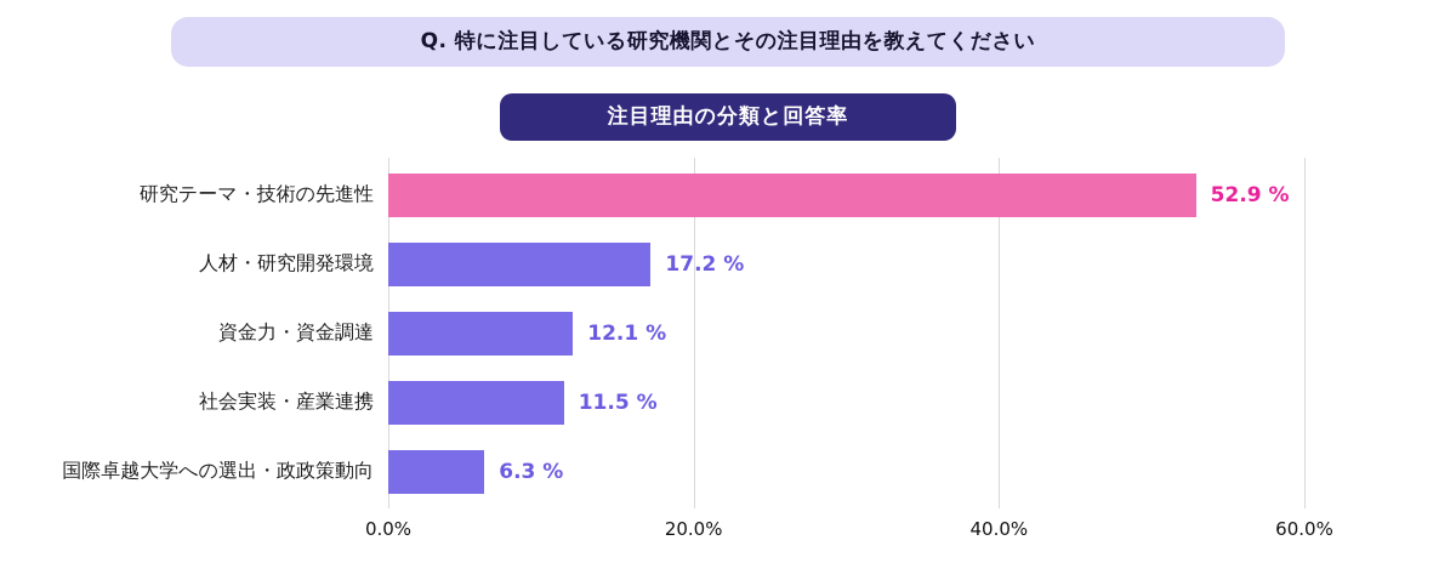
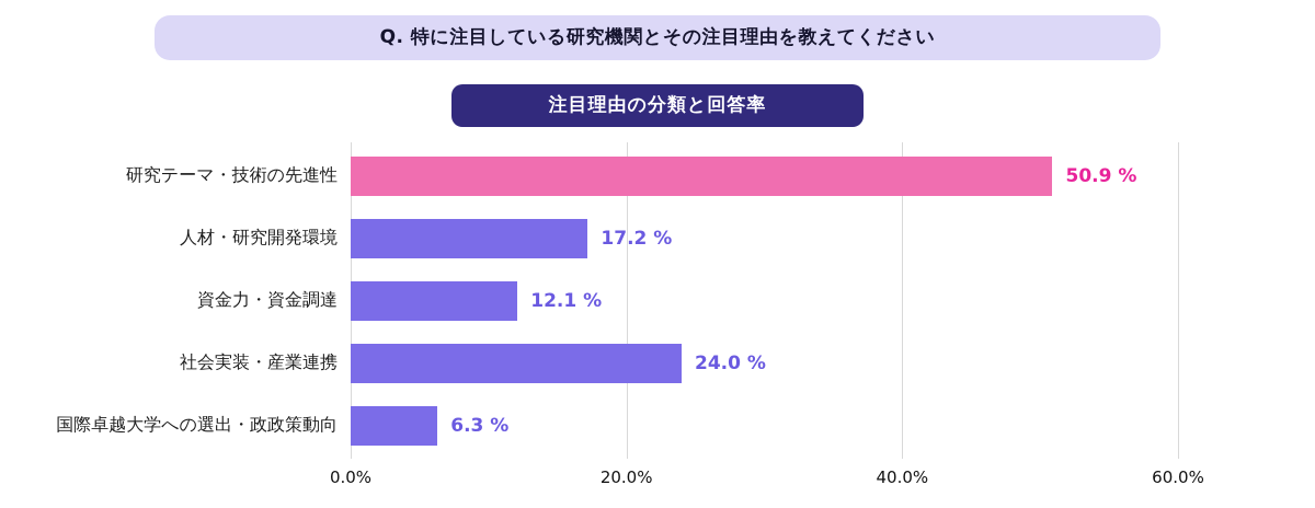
研究テーマ・技術の先進性: 52.9 -> 50.9
社会実装・産業連携: 11.5 -> 24.0
